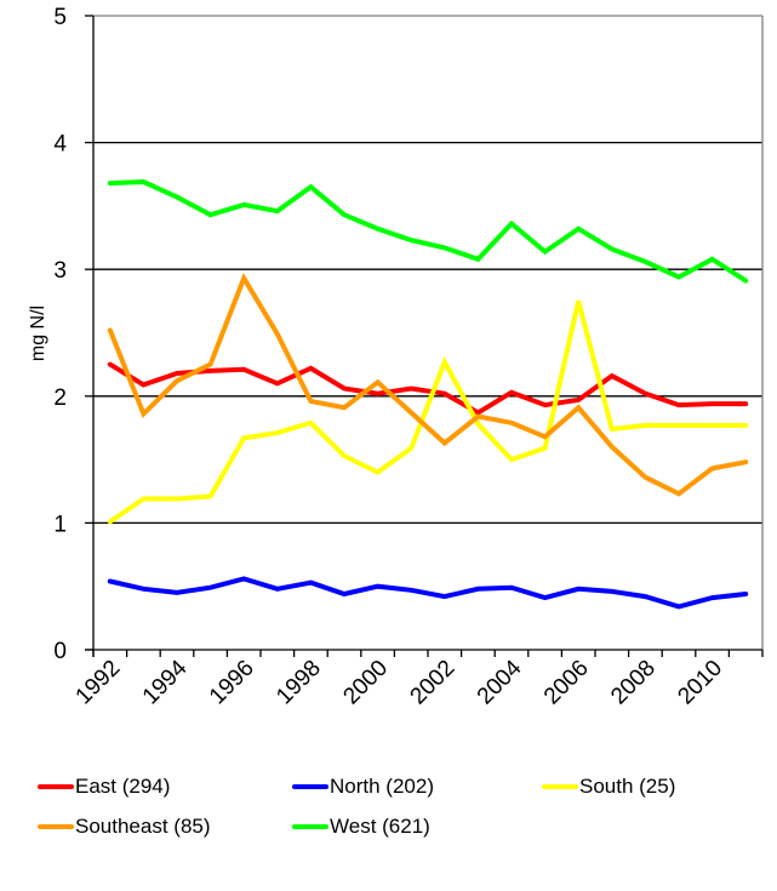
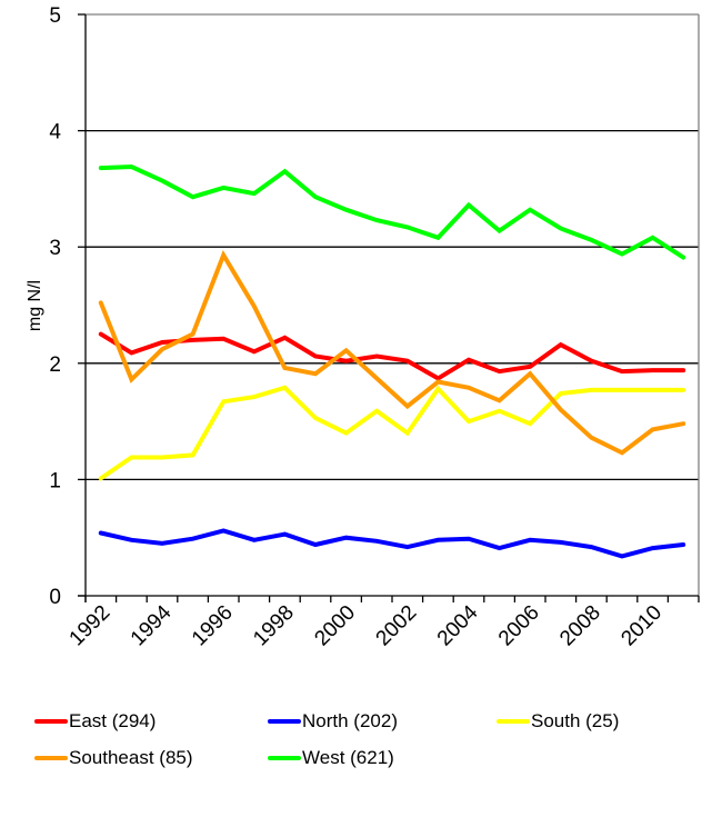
South (25)/2002: 2.27 -> 1.40
South (25)/2006: 2.75 -> 1.48
